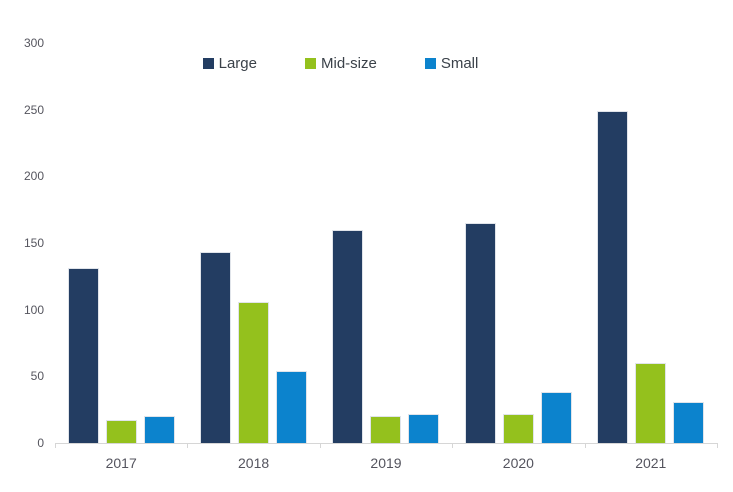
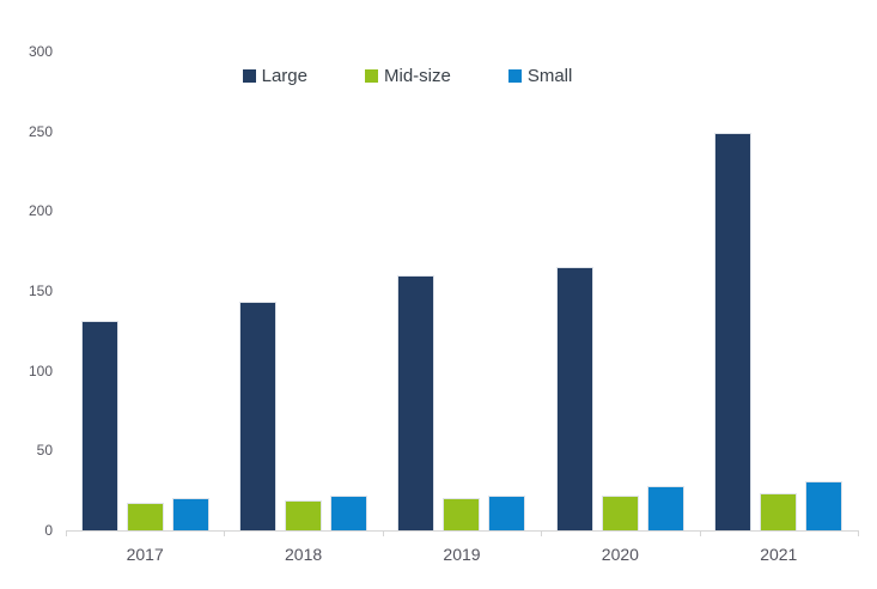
Mid-size/2018: 106 -> 19
Small/2018: 54 -> 22
Small/2020: 38 -> 28
Mid-size/2021: 60 -> 23
